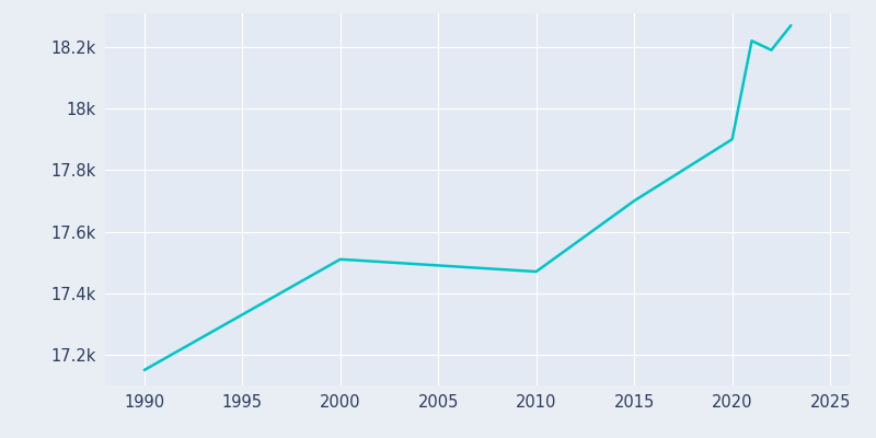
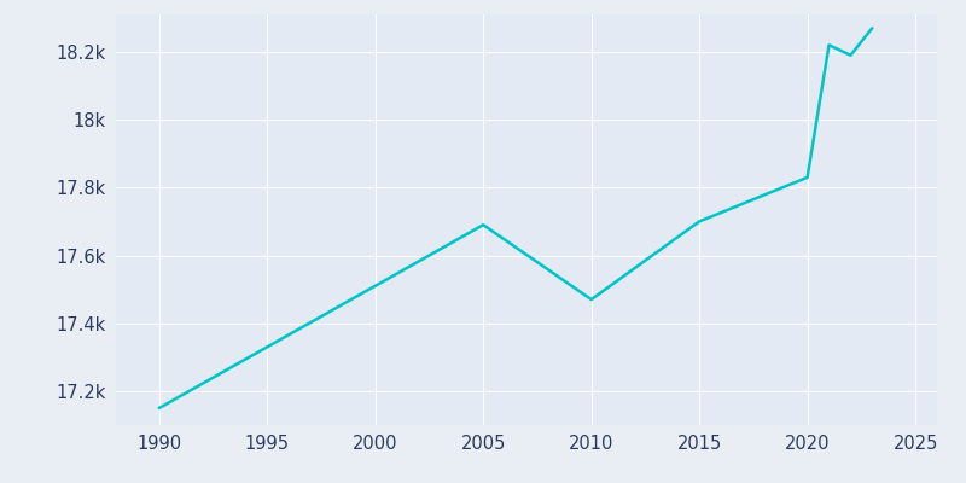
2005: 17.49k -> 17.69k
2020: 17.90k -> 17.83k
